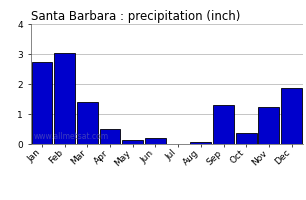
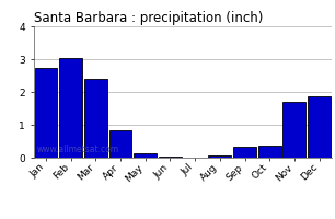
Mar: 1.40 -> 2.40
Apr: 0.50 -> 0.85
Jun: 0.20 -> 0.02
Sep: 1.30 -> 0.32
Nov: 1.25 -> 1.70
